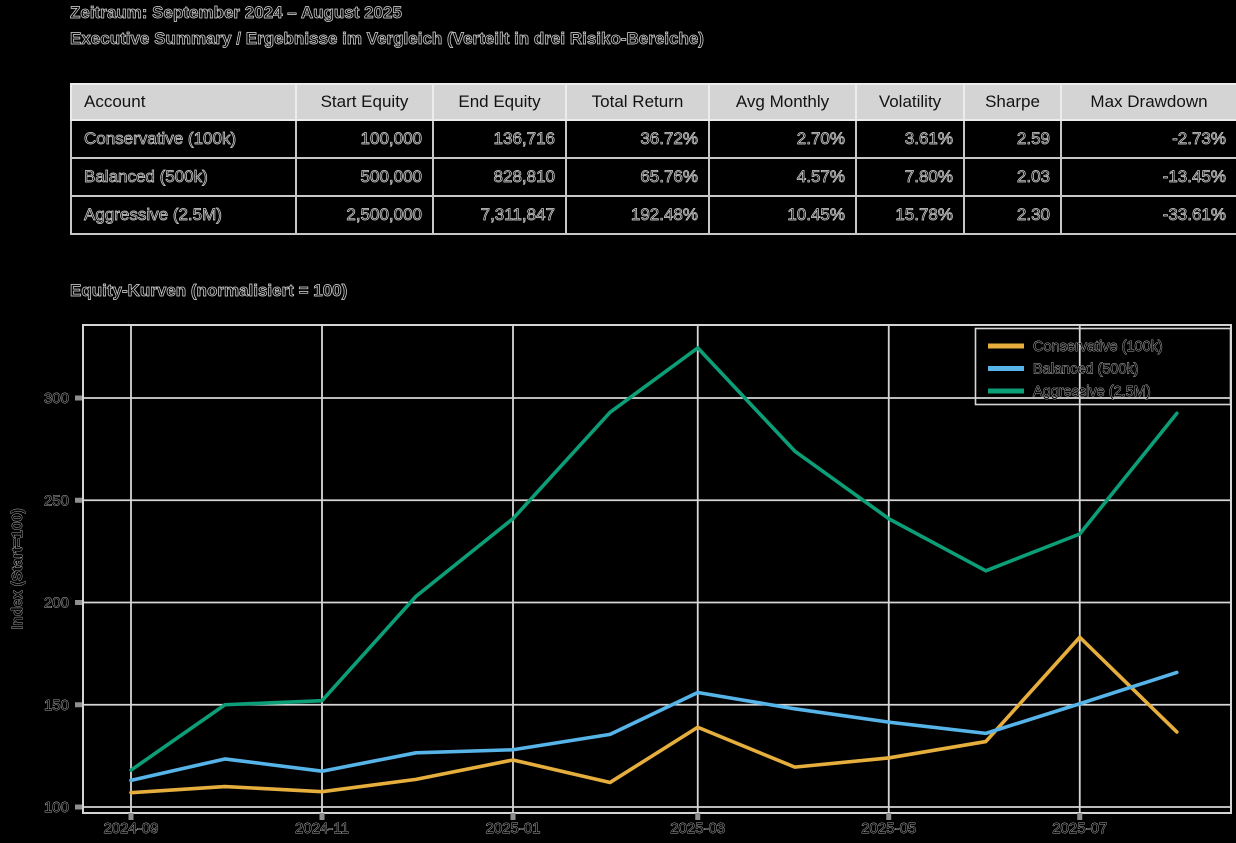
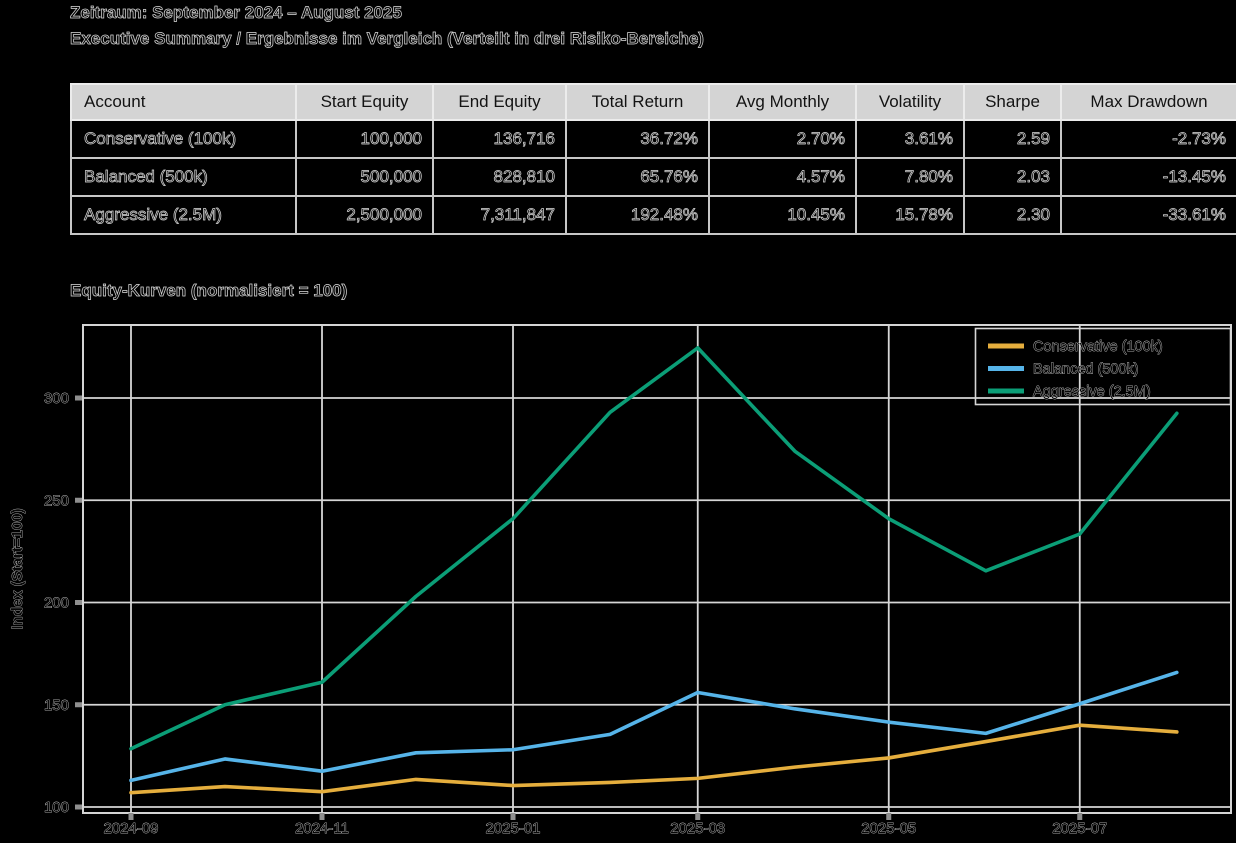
Aggressive (2.5M)/2024-09: 118 -> 128
Aggressive (2.5M)/2024-11: 152 -> 161
Conservative (100k)/2025-01: 123 -> 110
Conservative (100k)/2025-03: 139 -> 114
Conservative (100k)/2025-07: 183 -> 140
